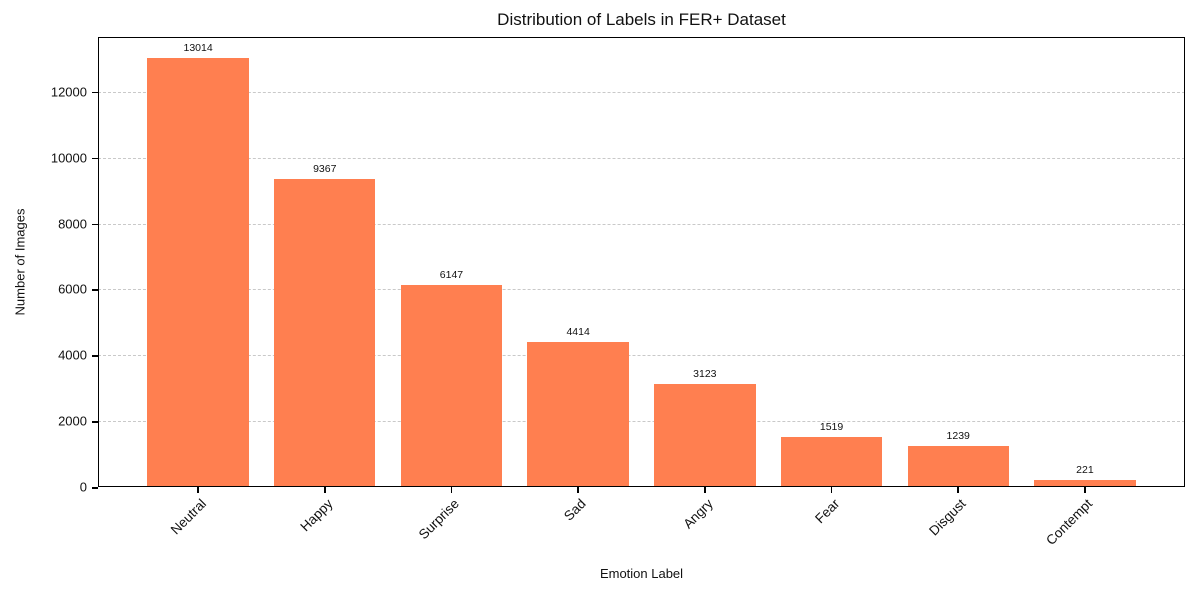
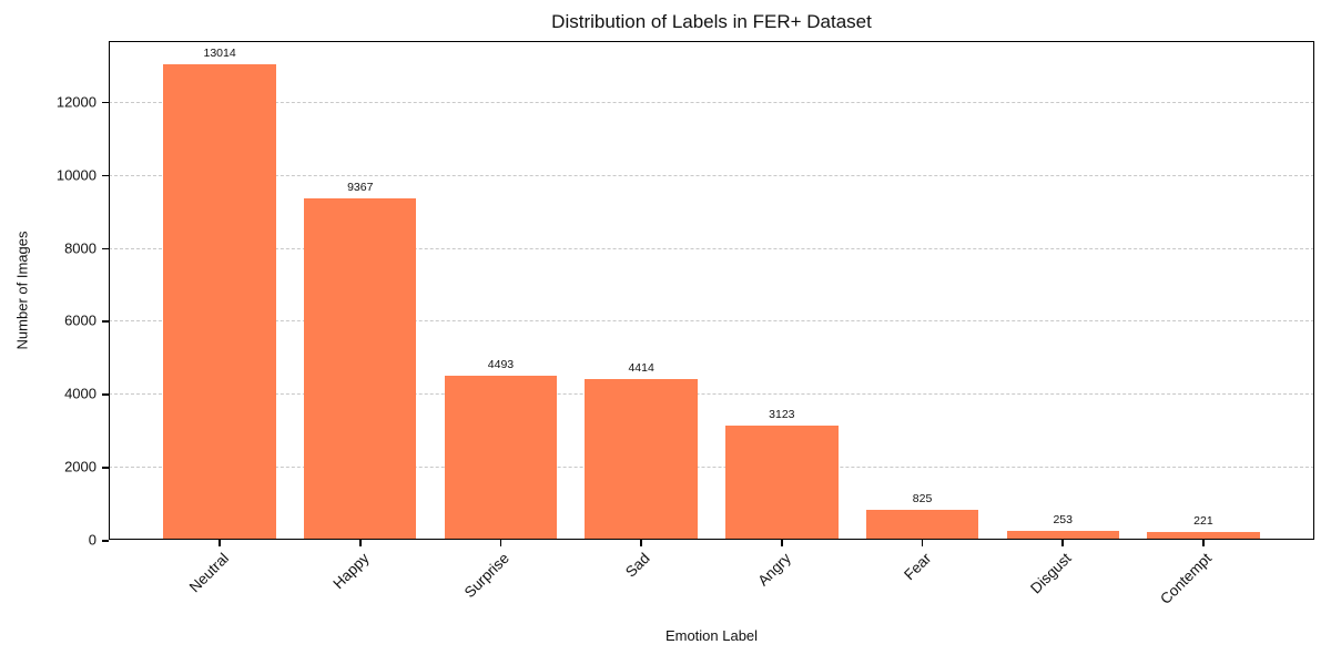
Surprise: 6147 -> 4493
Fear: 1519 -> 825
Disgust: 1239 -> 253
